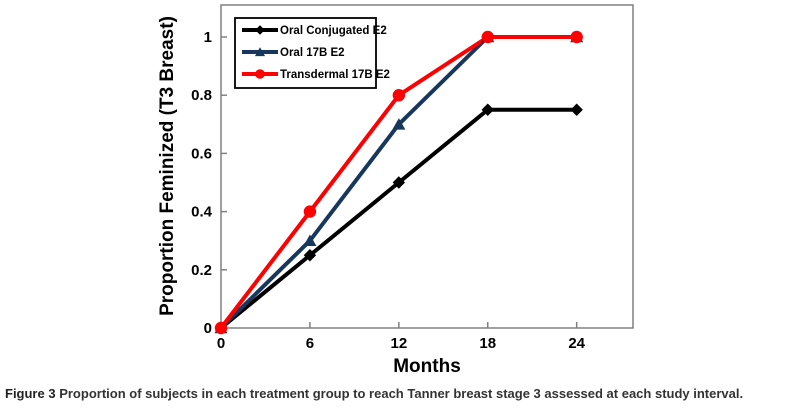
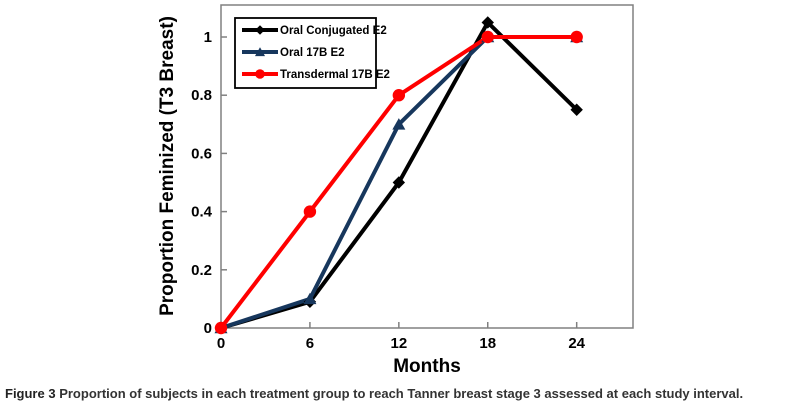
Oral Conjugated E2/6: 0.25 -> 0.09
Oral 17B E2/6: 0.3 -> 0.1
Oral Conjugated E2/18: 0.75 -> 1.05
